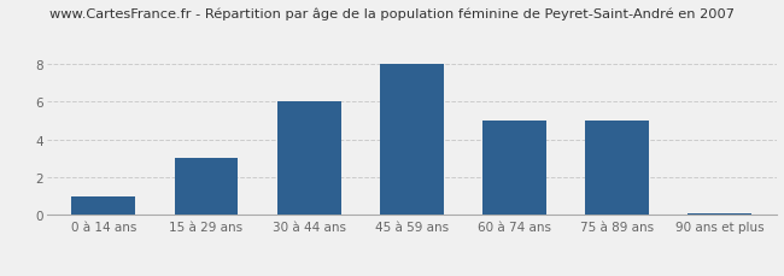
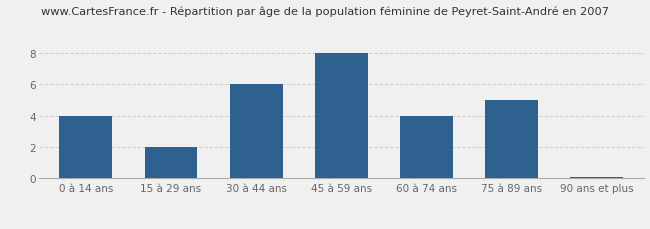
0 à 14 ans: 1.0 -> 4.0
15 à 29 ans: 3.0 -> 2.0
60 à 74 ans: 5.0 -> 4.0
